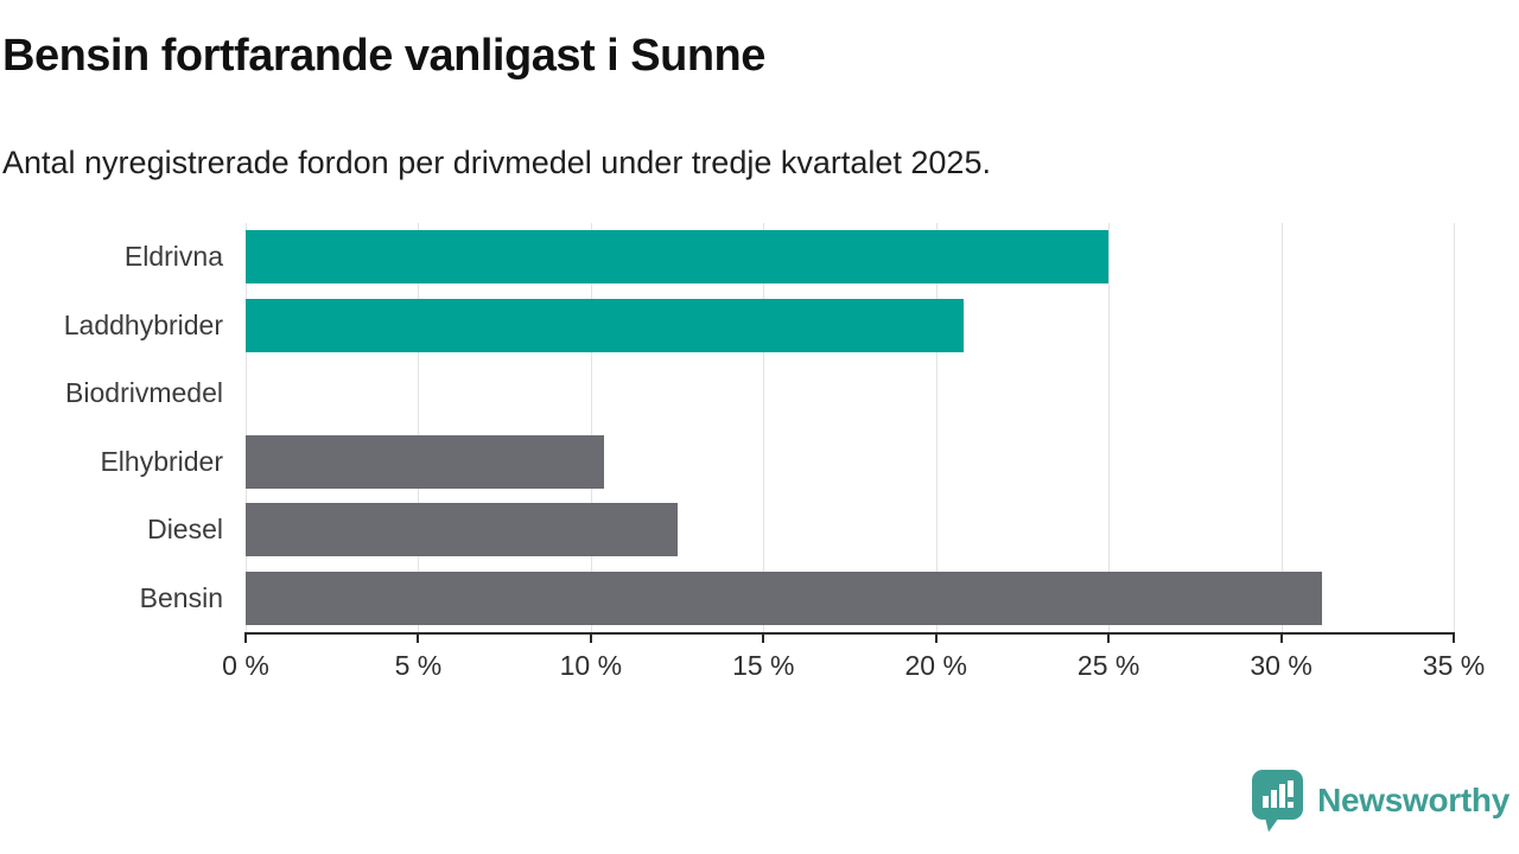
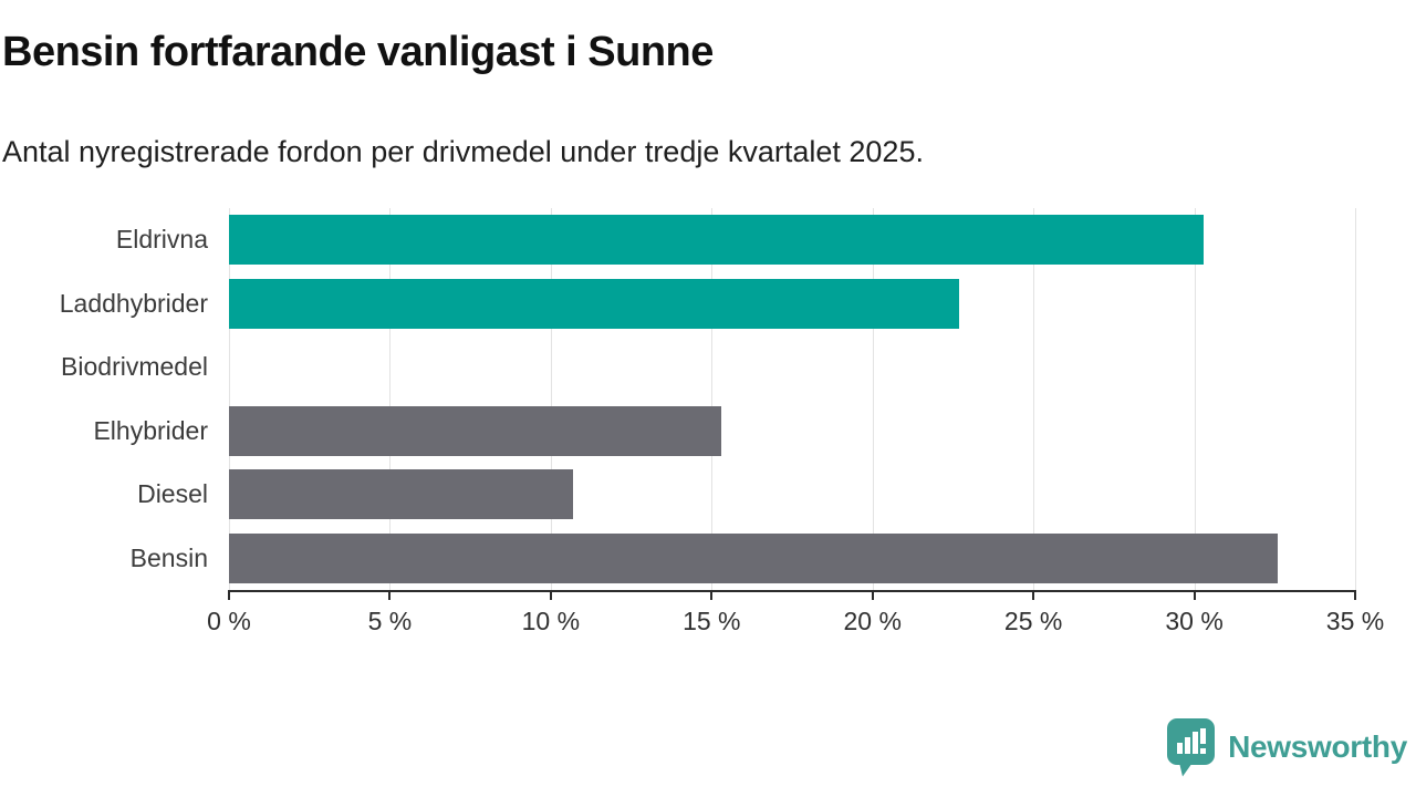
Eldrivna: 25.0% -> 30.3%
Laddhybrider: 20.8% -> 22.7%
Elhybrider: 10.4% -> 15.3%
Diesel: 12.5% -> 10.7%
Bensin: 31.2% -> 32.6%
